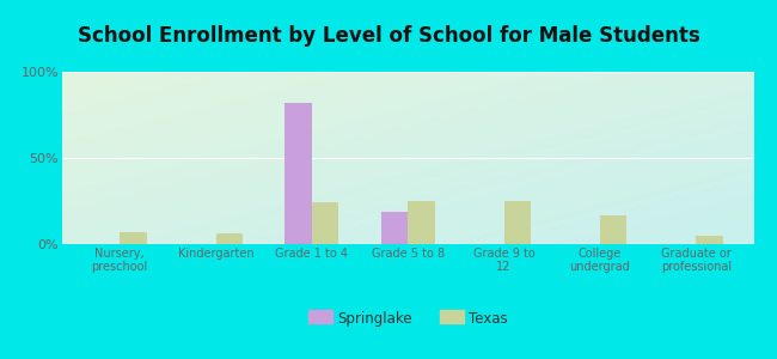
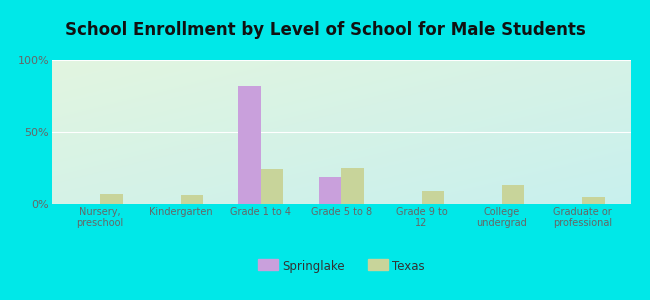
Texas/Grade 9 to 12: 25% -> 9%
Texas/College undergrad: 17% -> 13%
